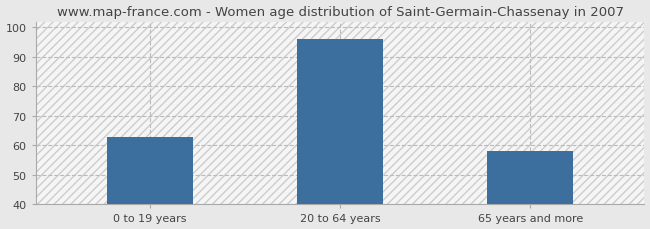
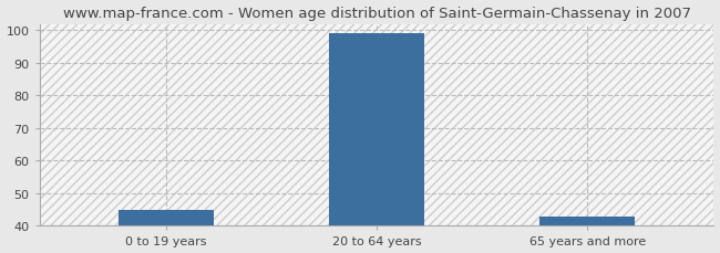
0 to 19 years: 63 -> 45
20 to 64 years: 96 -> 99
65 years and more: 58 -> 43
